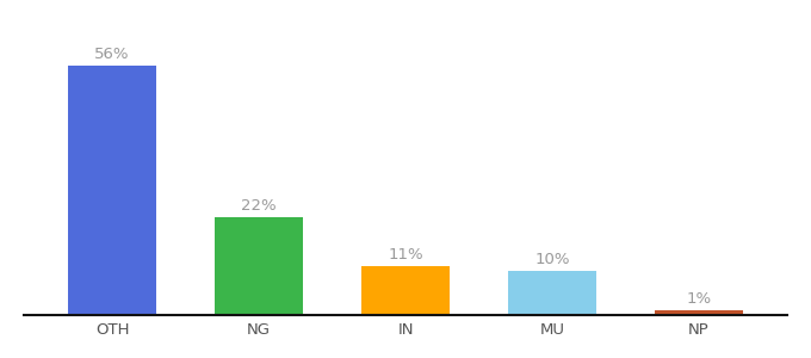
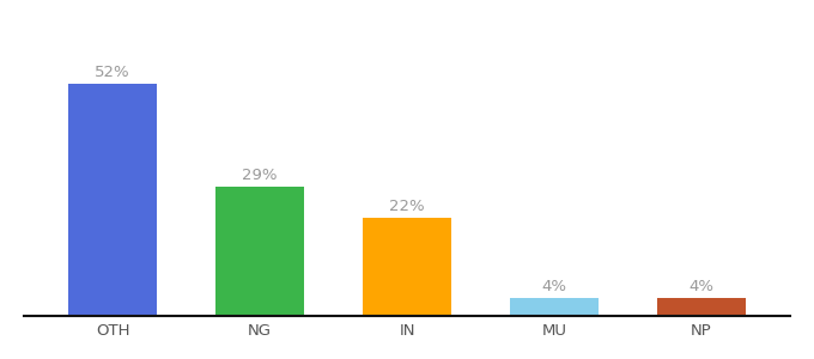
OTH: 56% -> 52%
NG: 22% -> 29%
IN: 11% -> 22%
MU: 10% -> 4%
NP: 1% -> 4%
